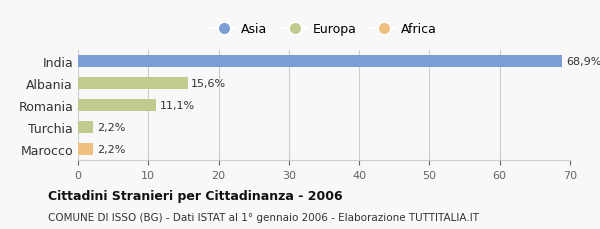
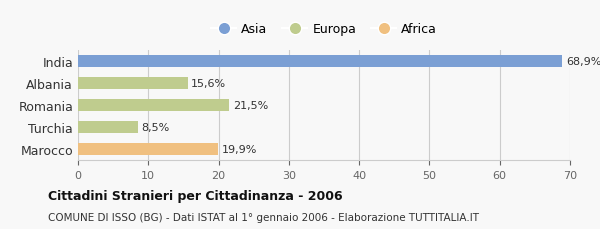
Romania: 11,1% -> 21,5%
Turchia: 2,2% -> 8,5%
Marocco: 2,2% -> 19,9%
